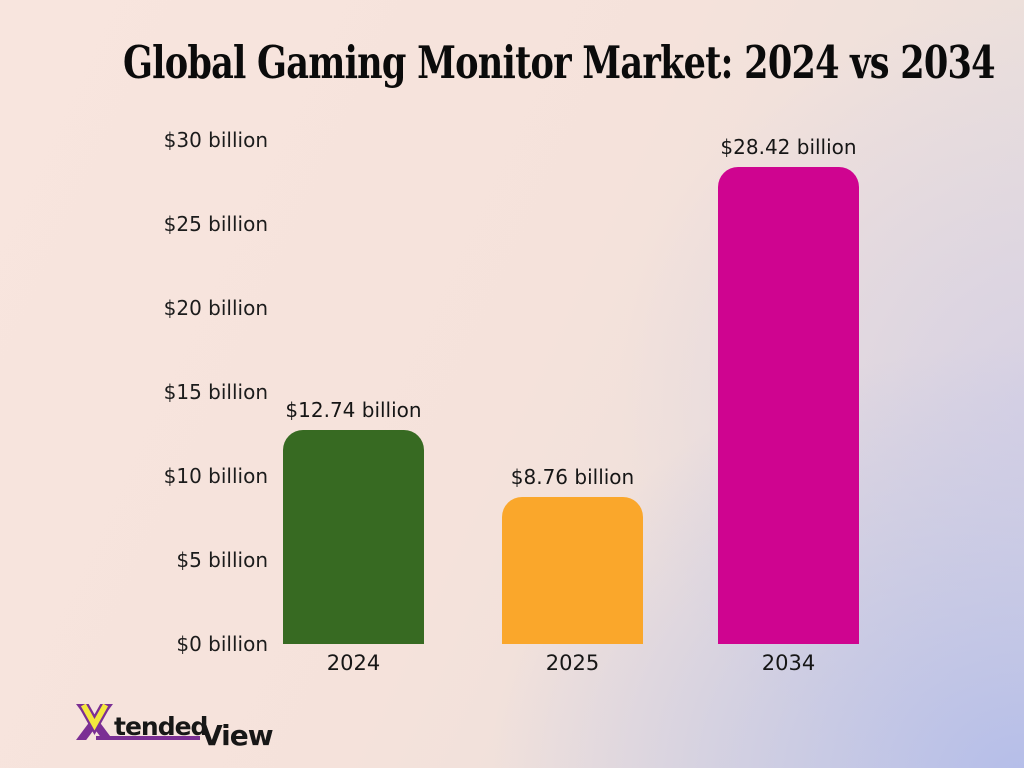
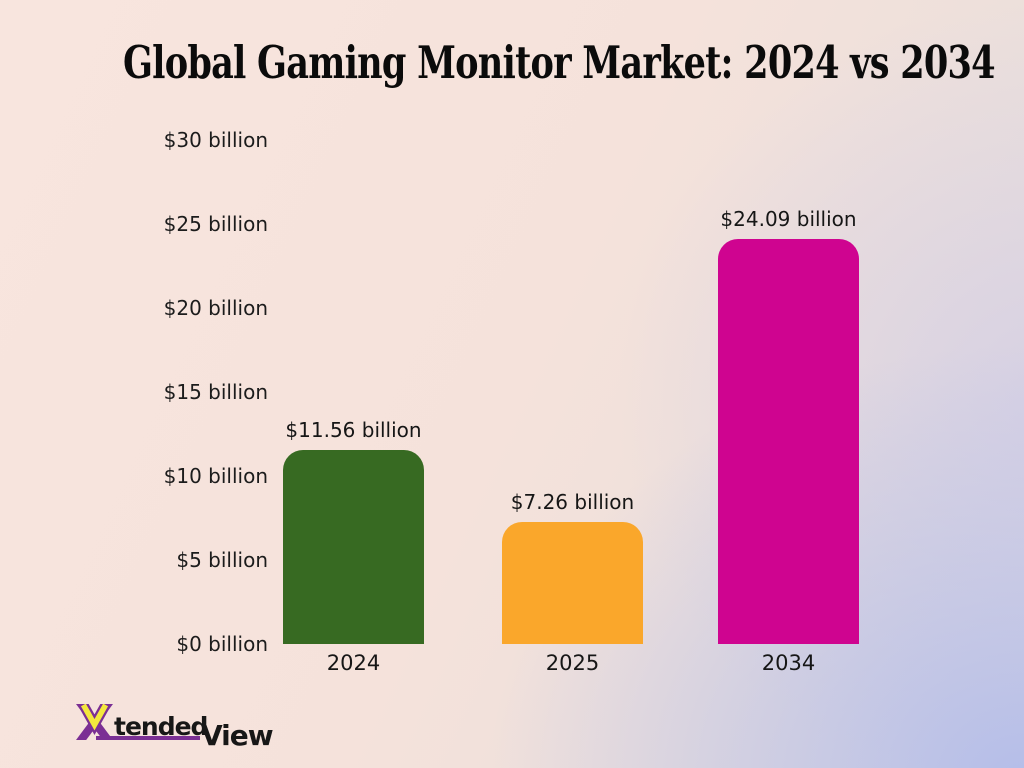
2024: $12.74 -> $11.56
2025: $8.76 -> $7.26
2034: $28.42 -> $24.09
